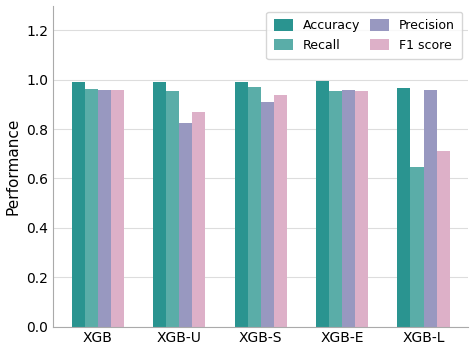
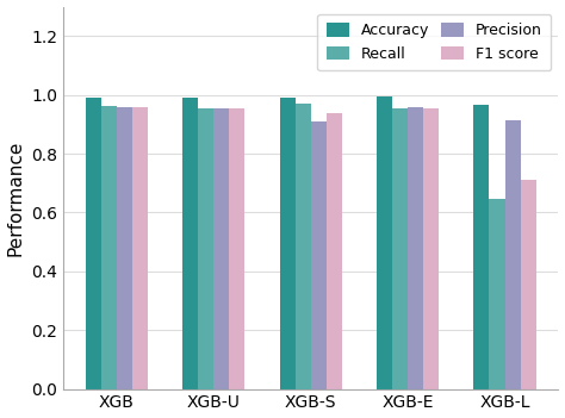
Precision/XGB-U: 0.825 -> 0.955
F1 score/XGB-U: 0.870 -> 0.954
Precision/XGB-L: 0.960 -> 0.912
